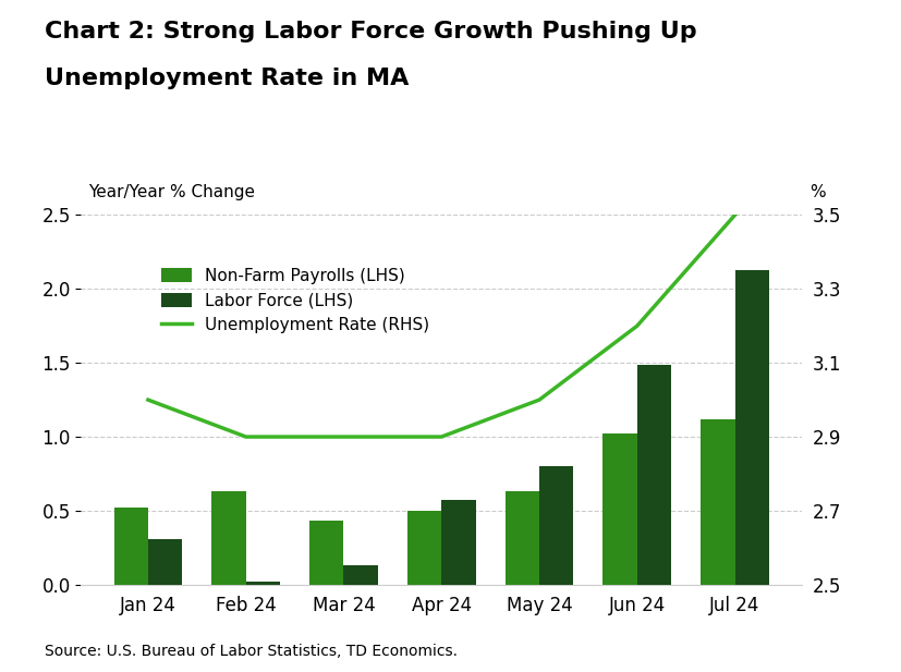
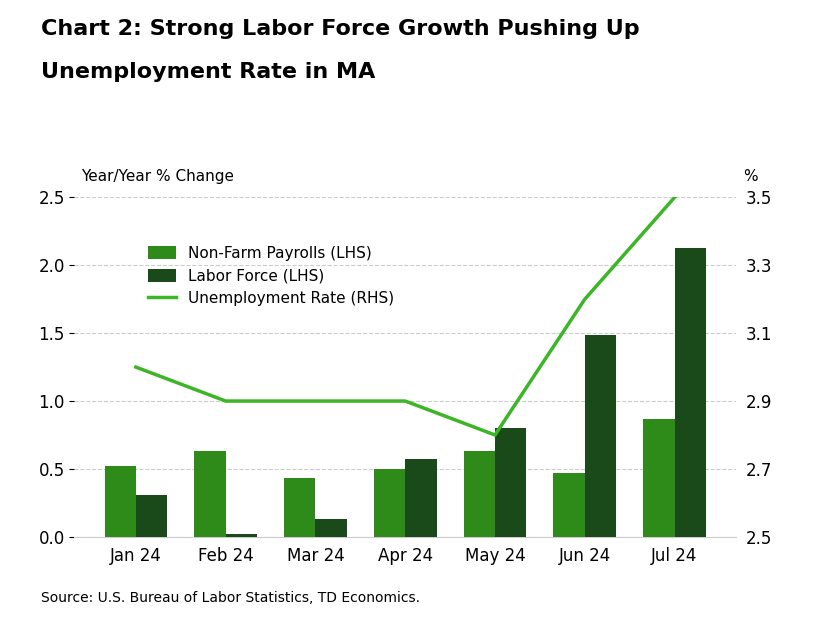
Unemployment Rate (RHS)/May 24: 3.0 -> 2.8
Non-Farm Payrolls (LHS)/Jun 24: 1.02 -> 0.47
Non-Farm Payrolls (LHS)/Jul 24: 1.12 -> 0.87
